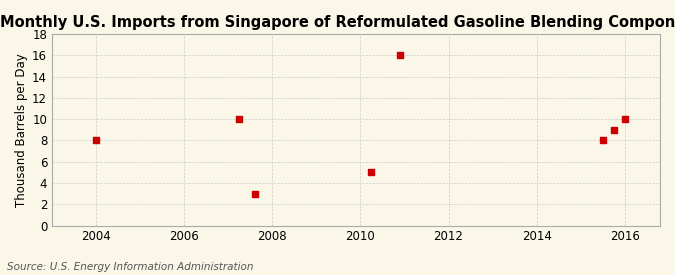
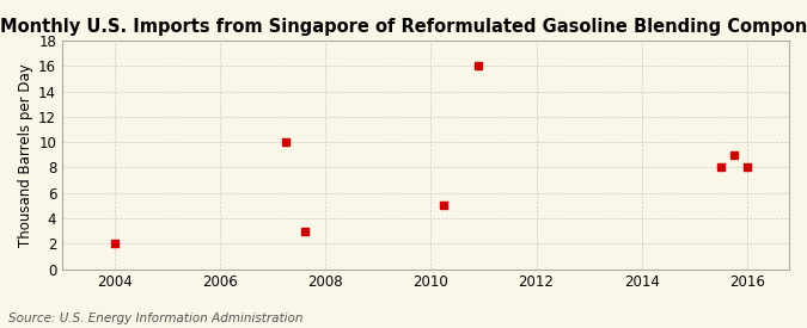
2004: 8 -> 2
2016: 10 -> 8
